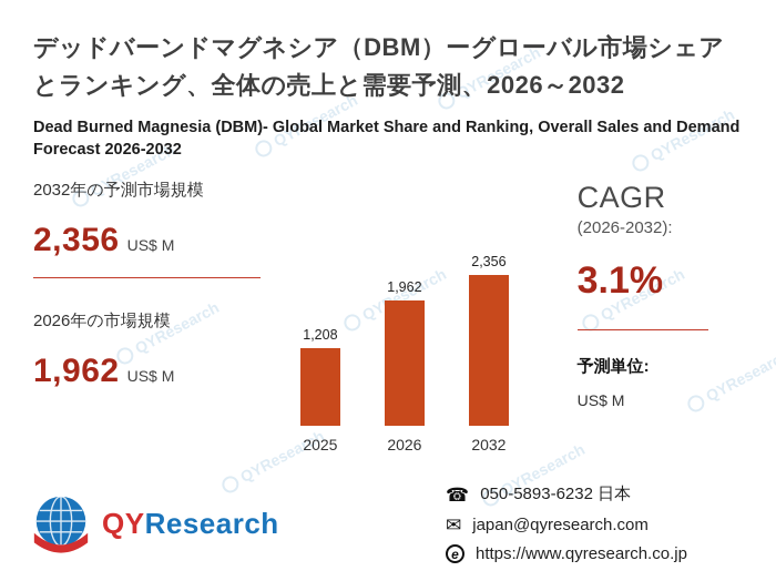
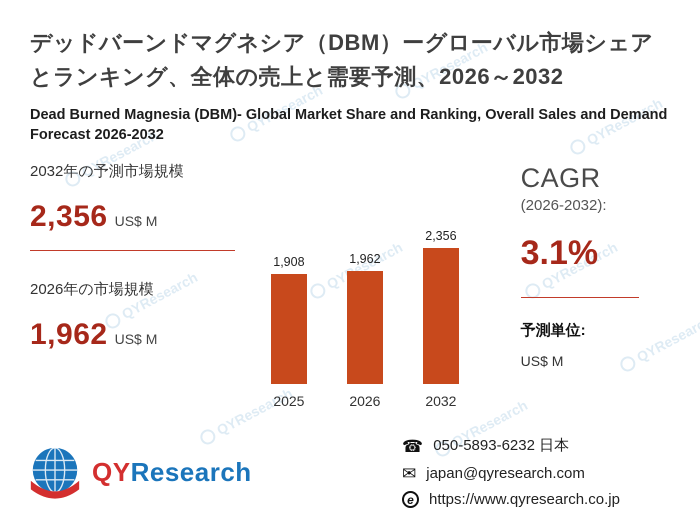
2025: 1,208 -> 1,908
